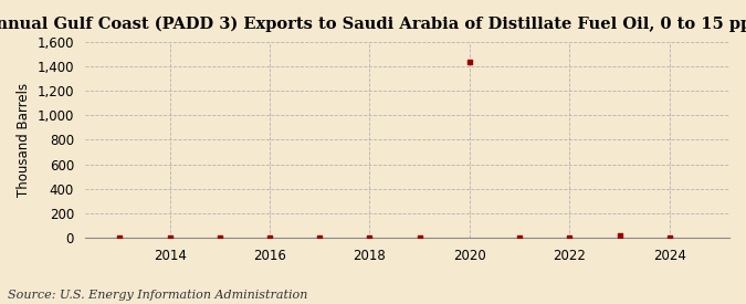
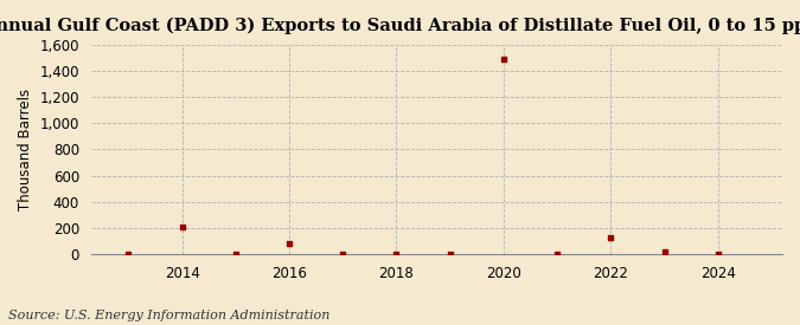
2014: 0 -> 210
2016: 0 -> 80
2020: 1,430 -> 1,490
2022: 0 -> 130
